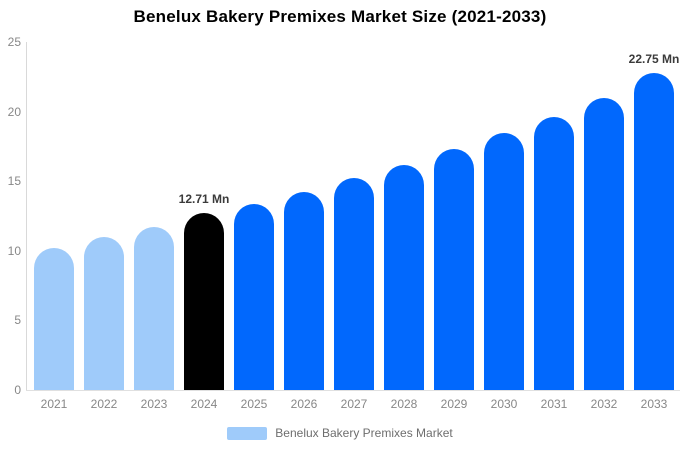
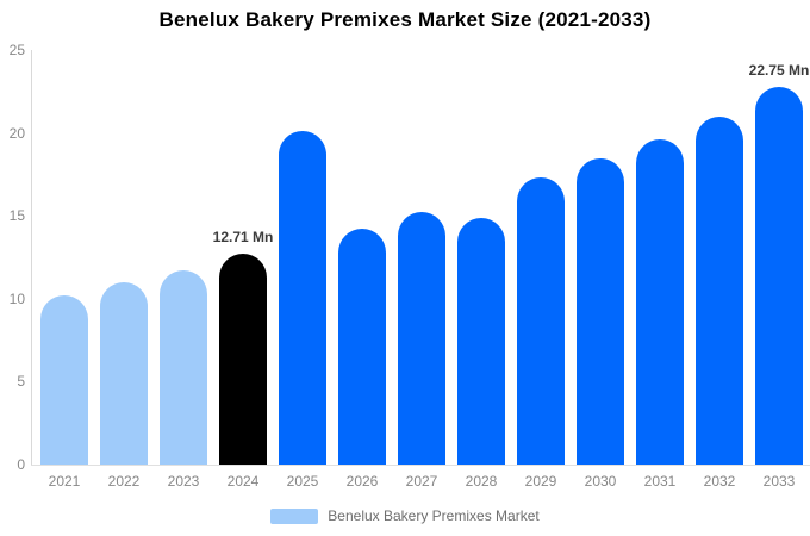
2025: 13.4 -> 20.1
2028: 16.2 -> 14.9
